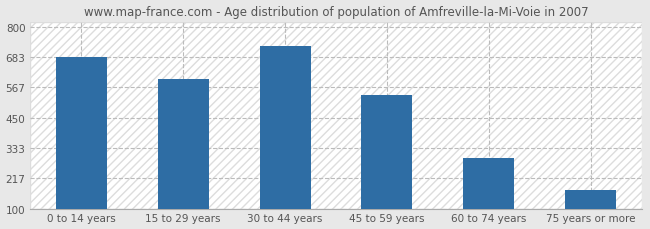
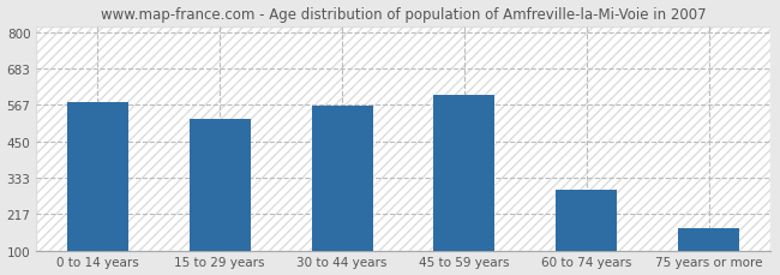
0 to 14 years: 683 -> 575
15 to 29 years: 600 -> 520
30 to 44 years: 726 -> 565
45 to 59 years: 537 -> 600
